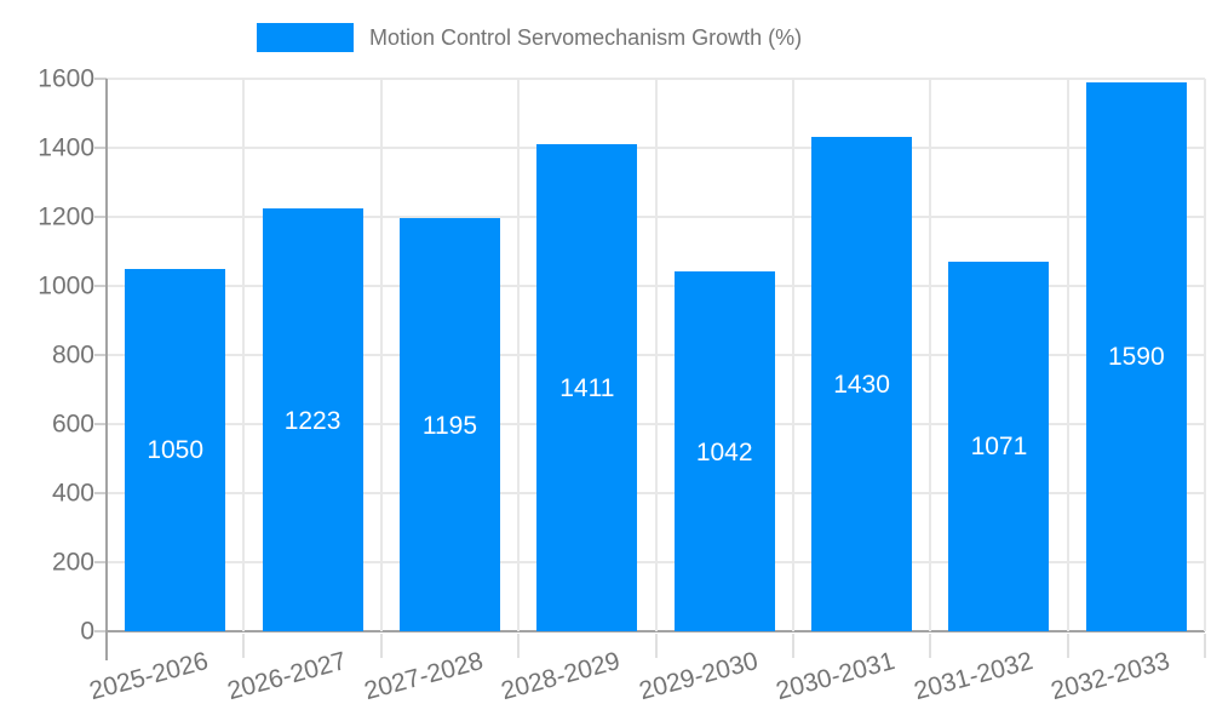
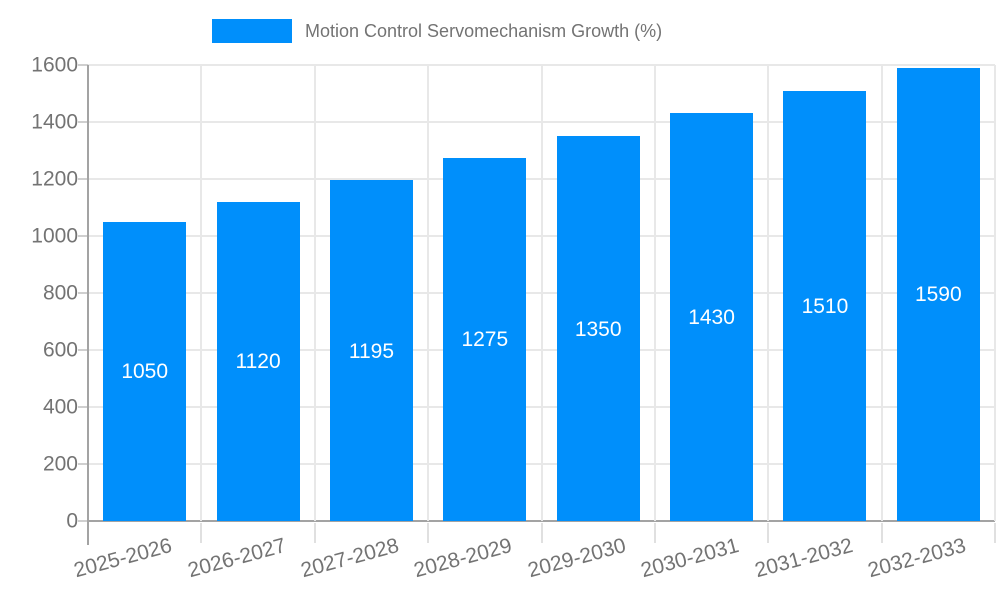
2026-2027: 1223 -> 1120
2028-2029: 1411 -> 1275
2029-2030: 1042 -> 1350
2031-2032: 1071 -> 1510
